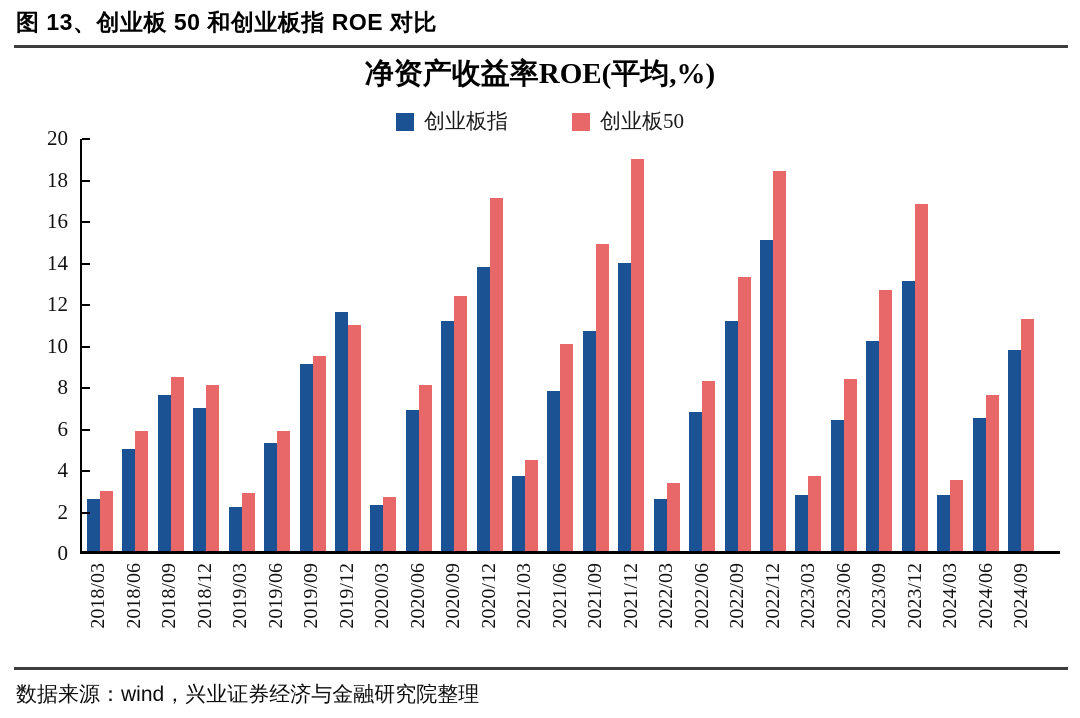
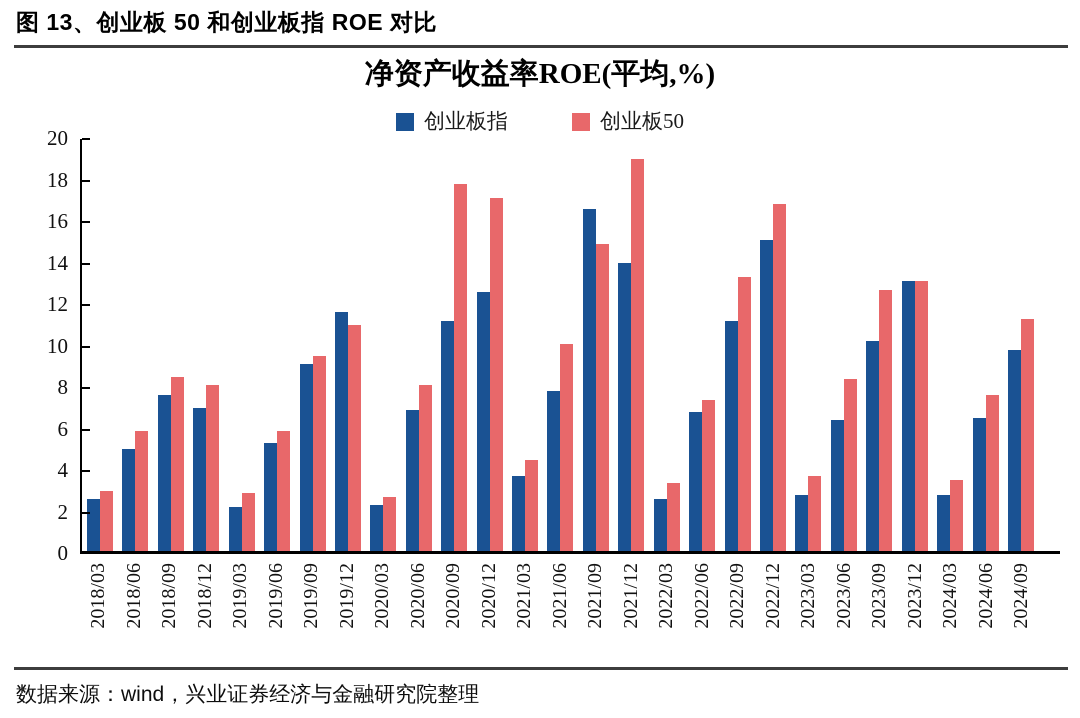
创业板50/2020/09: 12.3 -> 17.7
创业板指/2020/12: 13.7 -> 12.5
创业板指/2021/09: 10.6 -> 16.5
创业板50/2022/06: 8.2 -> 7.3
创业板50/2022/12: 18.3 -> 16.7
创业板50/2023/12: 16.7 -> 13.0
